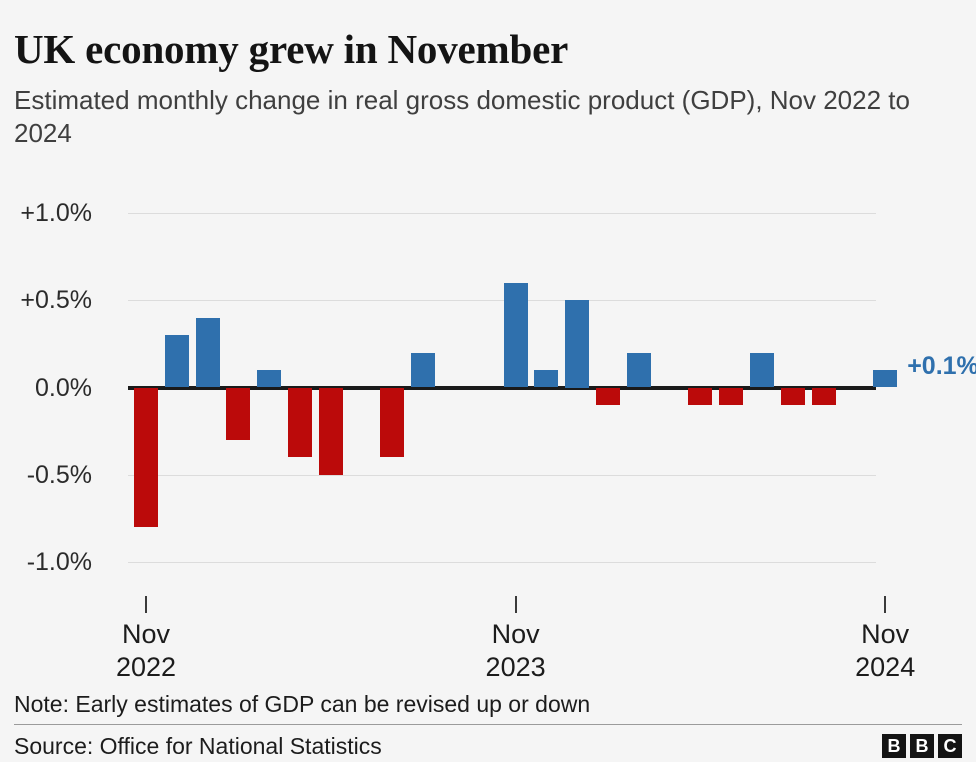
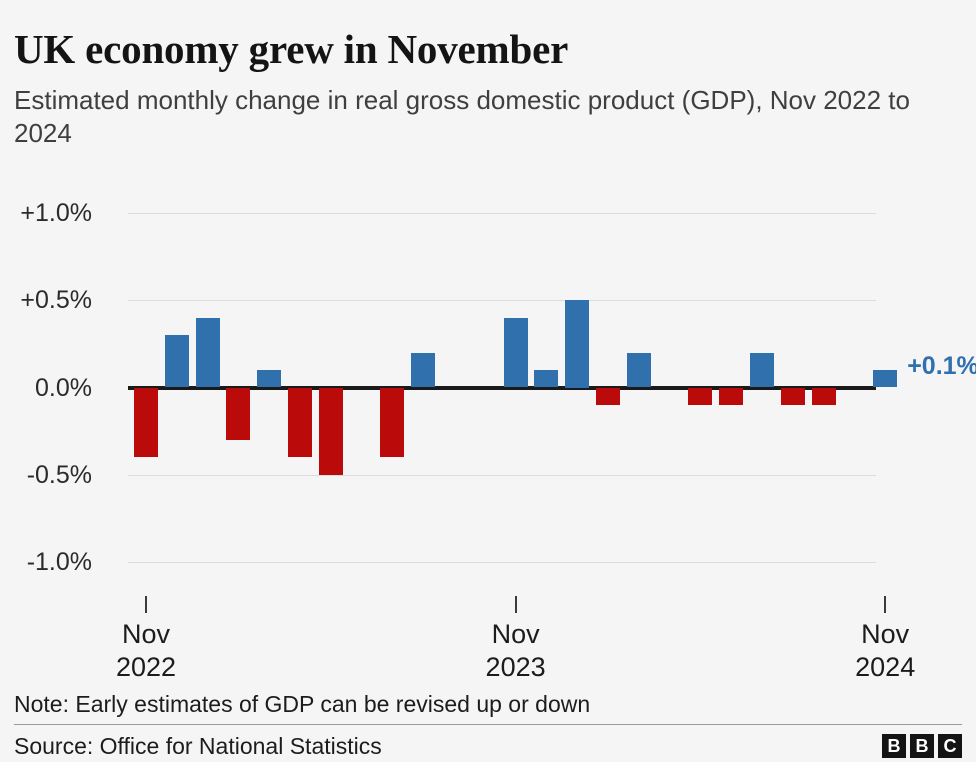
Nov 2022: -0.8% -> -0.4%
Nov 2023: 0.6% -> 0.4%
